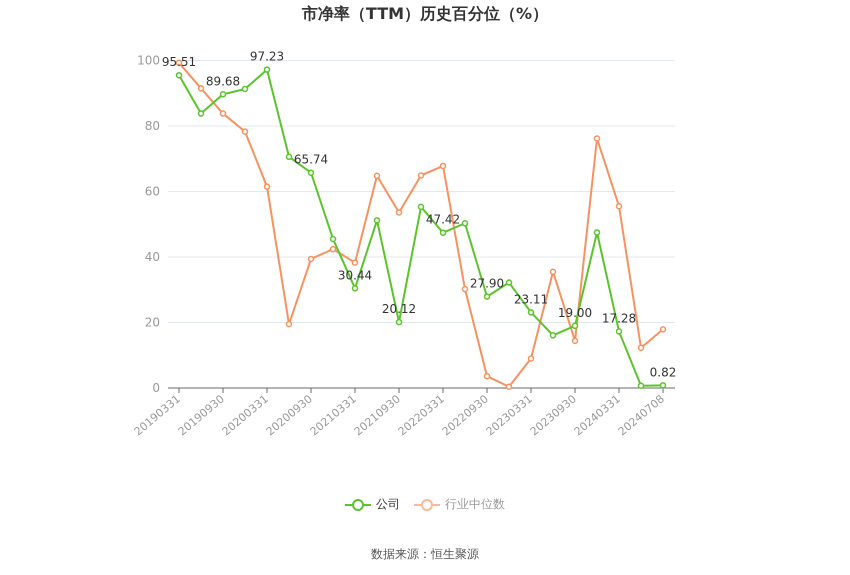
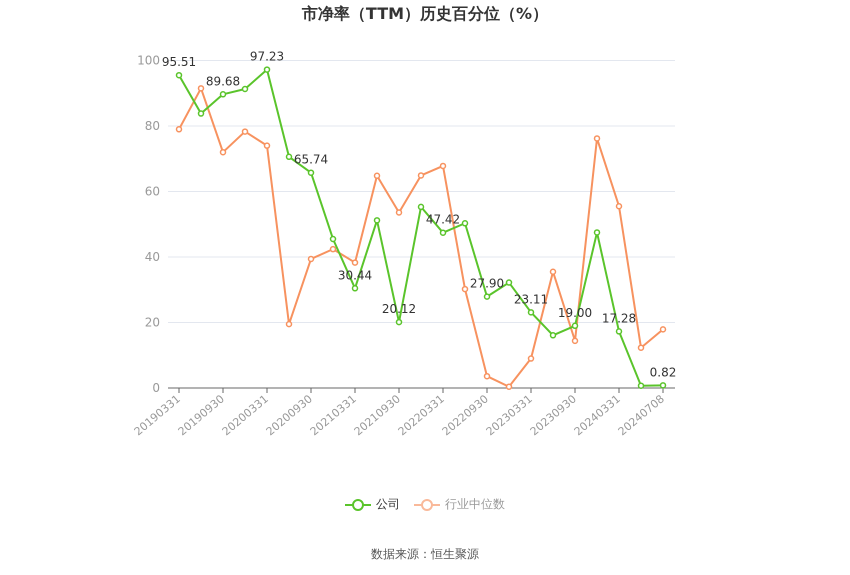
行业中位数/20190331: 99 -> 79
行业中位数/20190930: 84 -> 72
行业中位数/20200331: 62 -> 74
